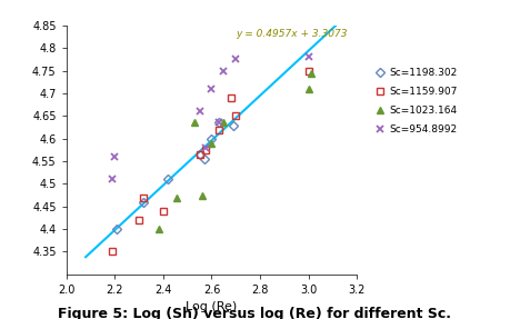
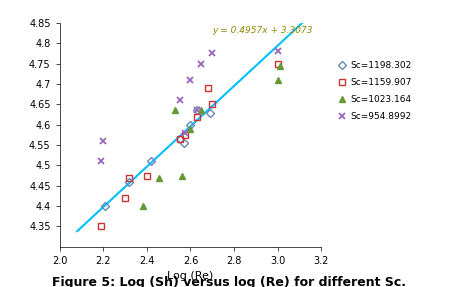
Sc=1159.907/2.4: 4.440 -> 4.475
